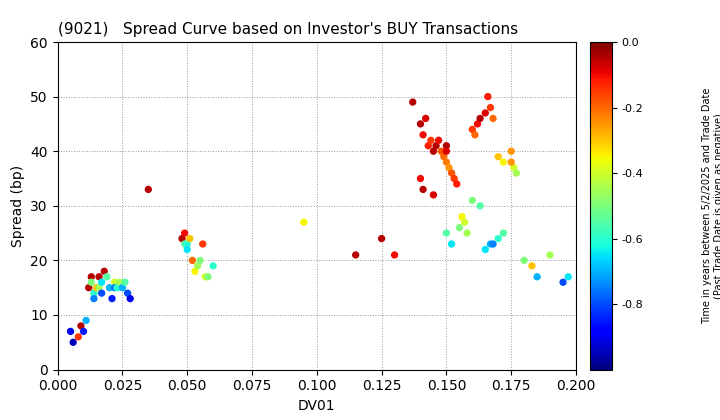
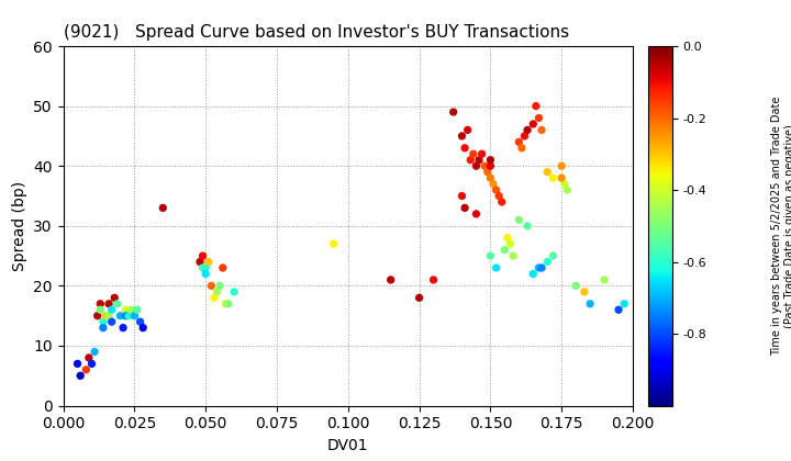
0.125: 24 -> 18
